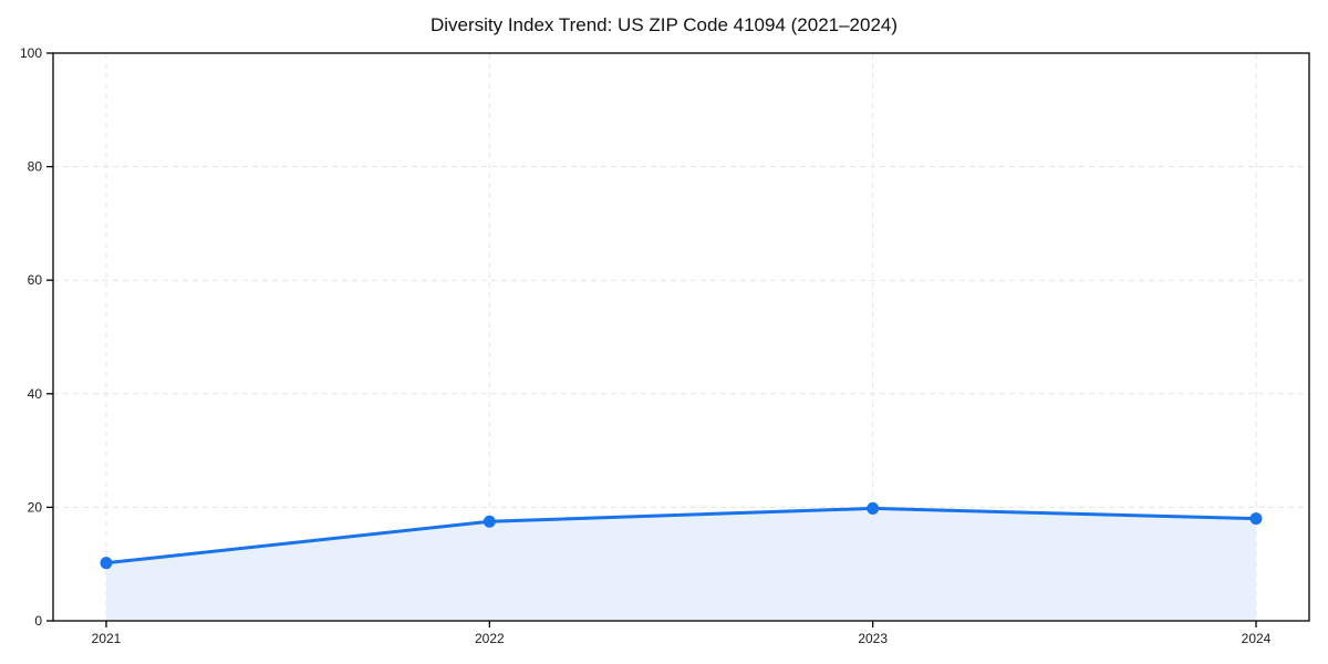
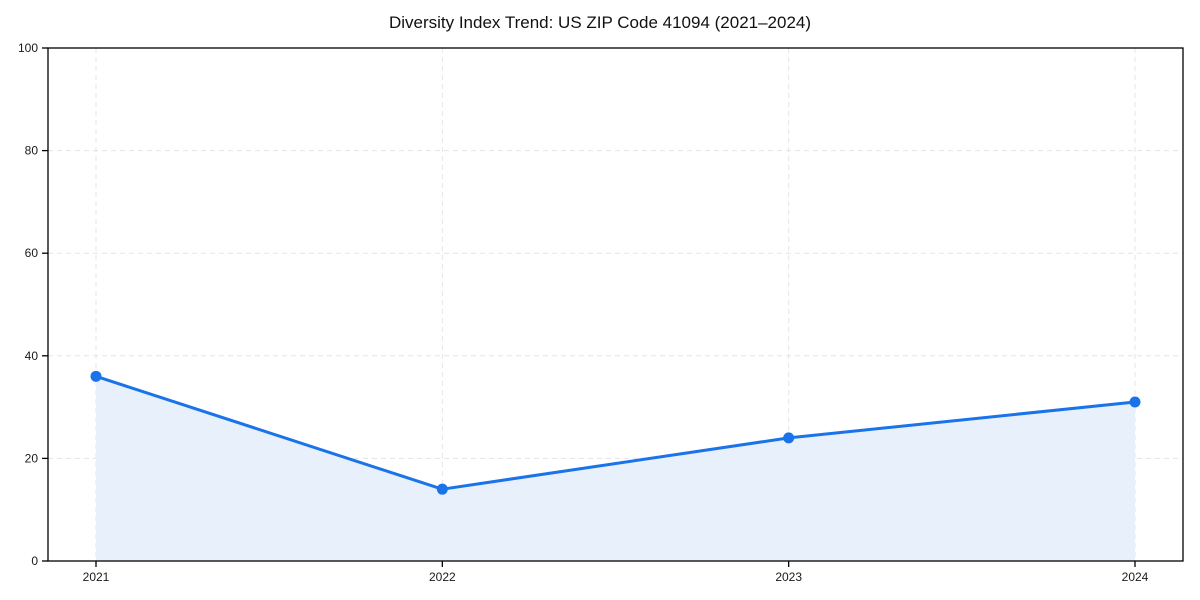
2021: 10 -> 36
2022: 18 -> 14
2023: 20 -> 24
2024: 18 -> 31
